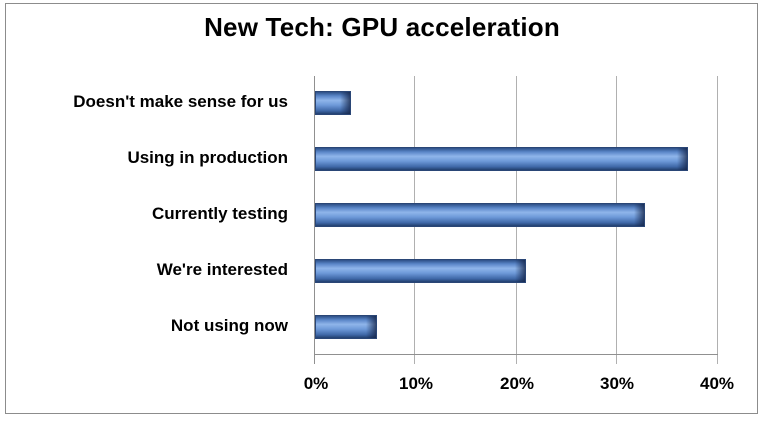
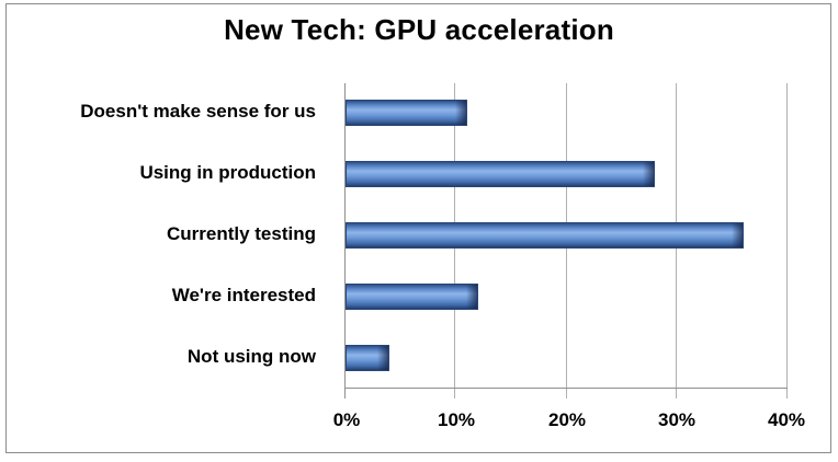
Doesn't make sense for us: 4% -> 11%
Using in production: 37% -> 28%
Currently testing: 33% -> 36%
We're interested: 21% -> 12%
Not using now: 6% -> 4%
